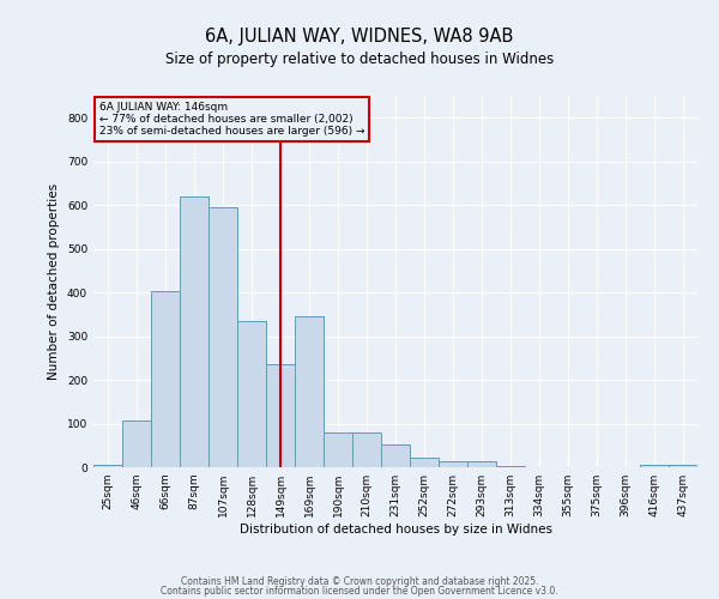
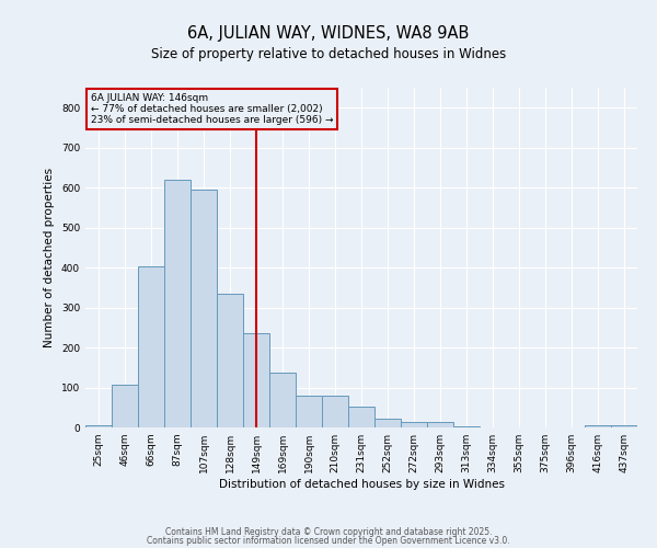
169sqm: 345 -> 138
